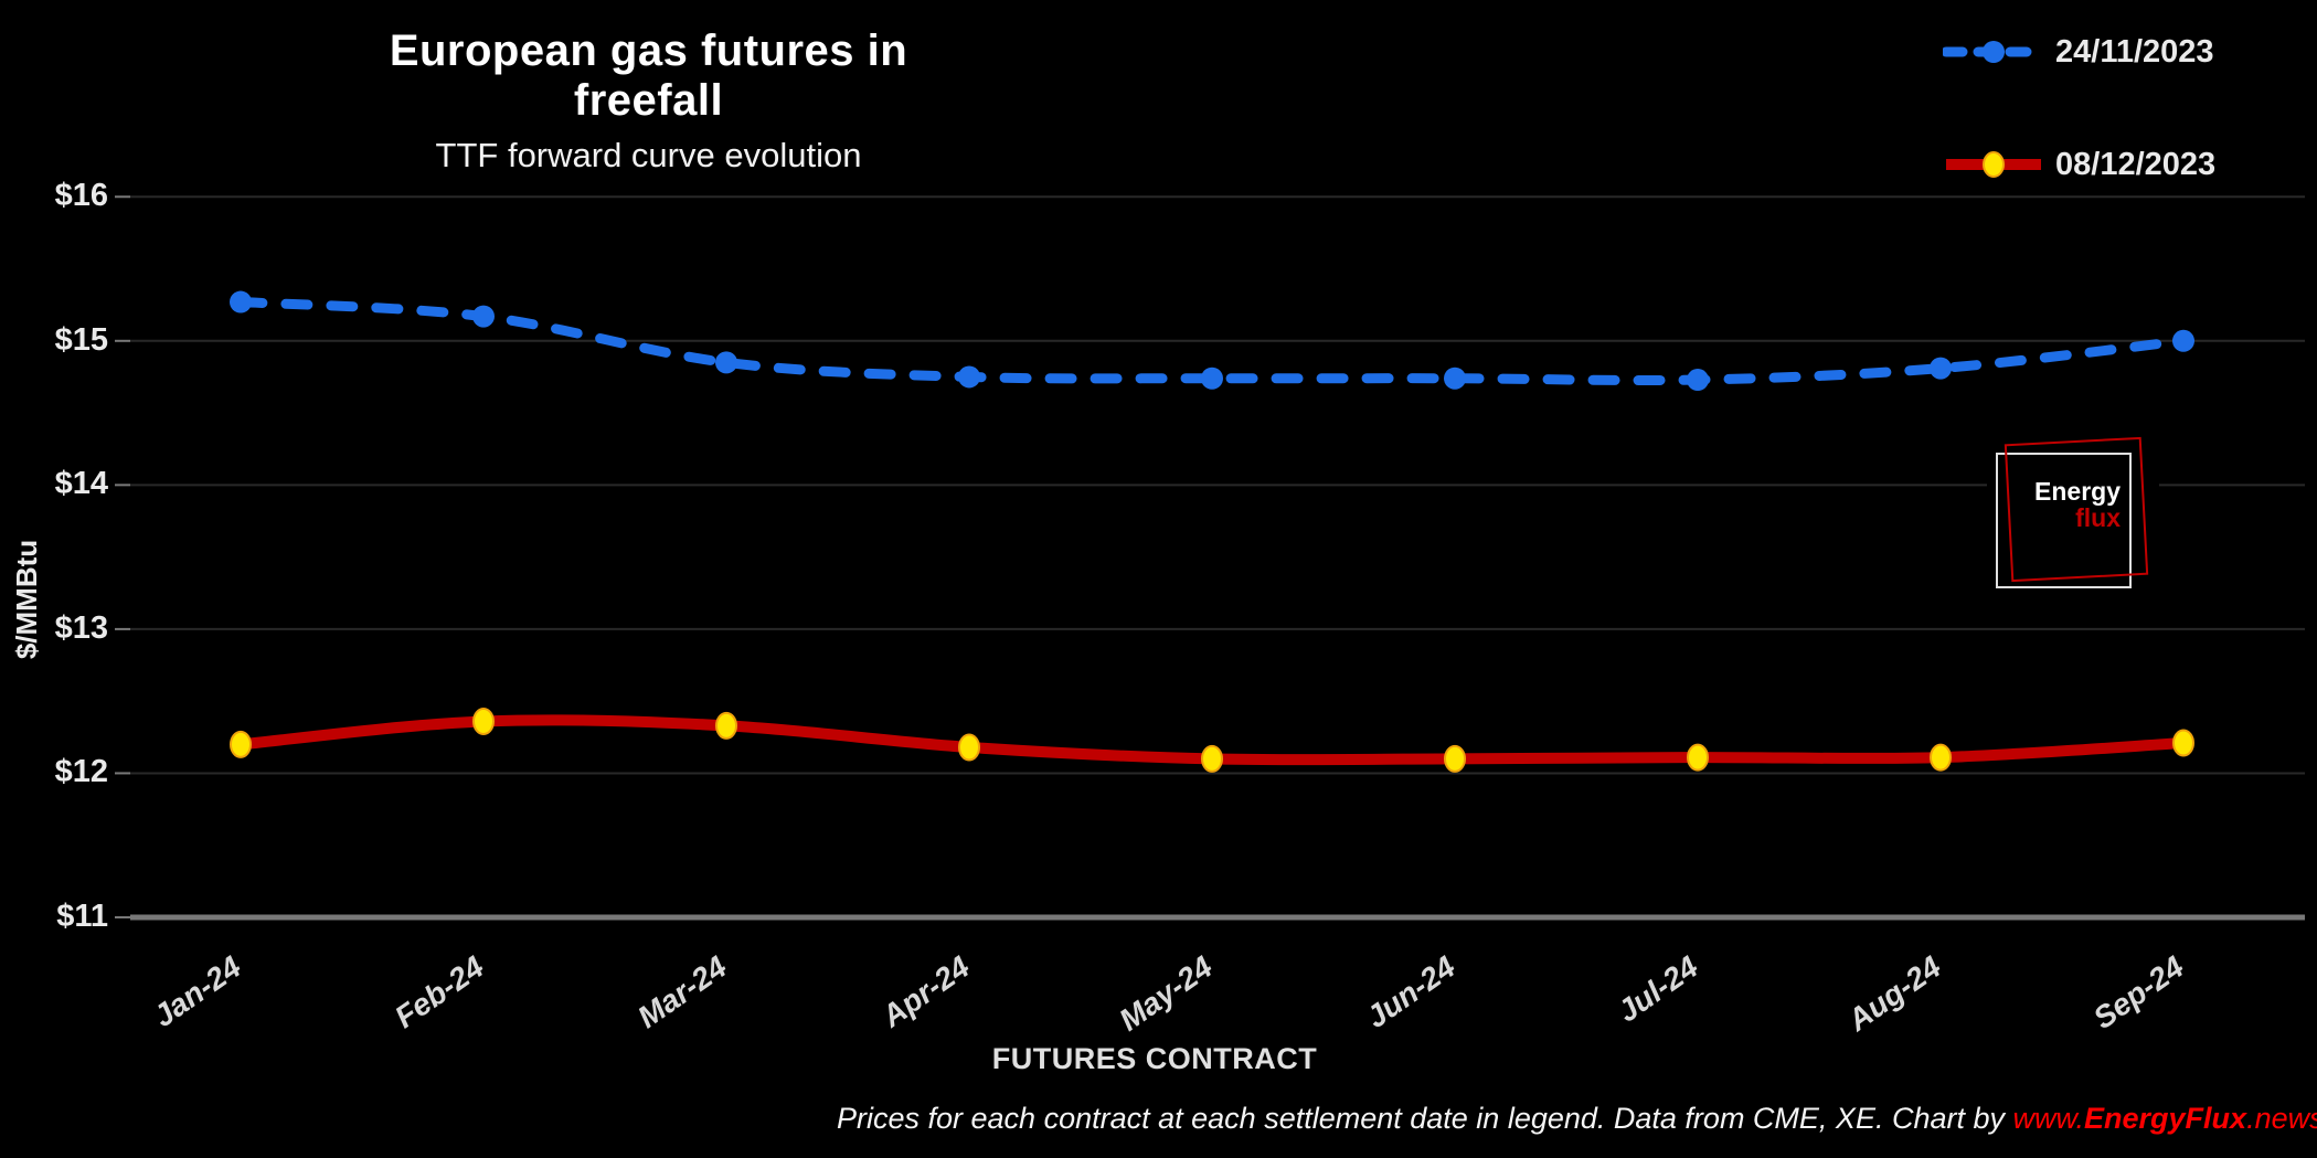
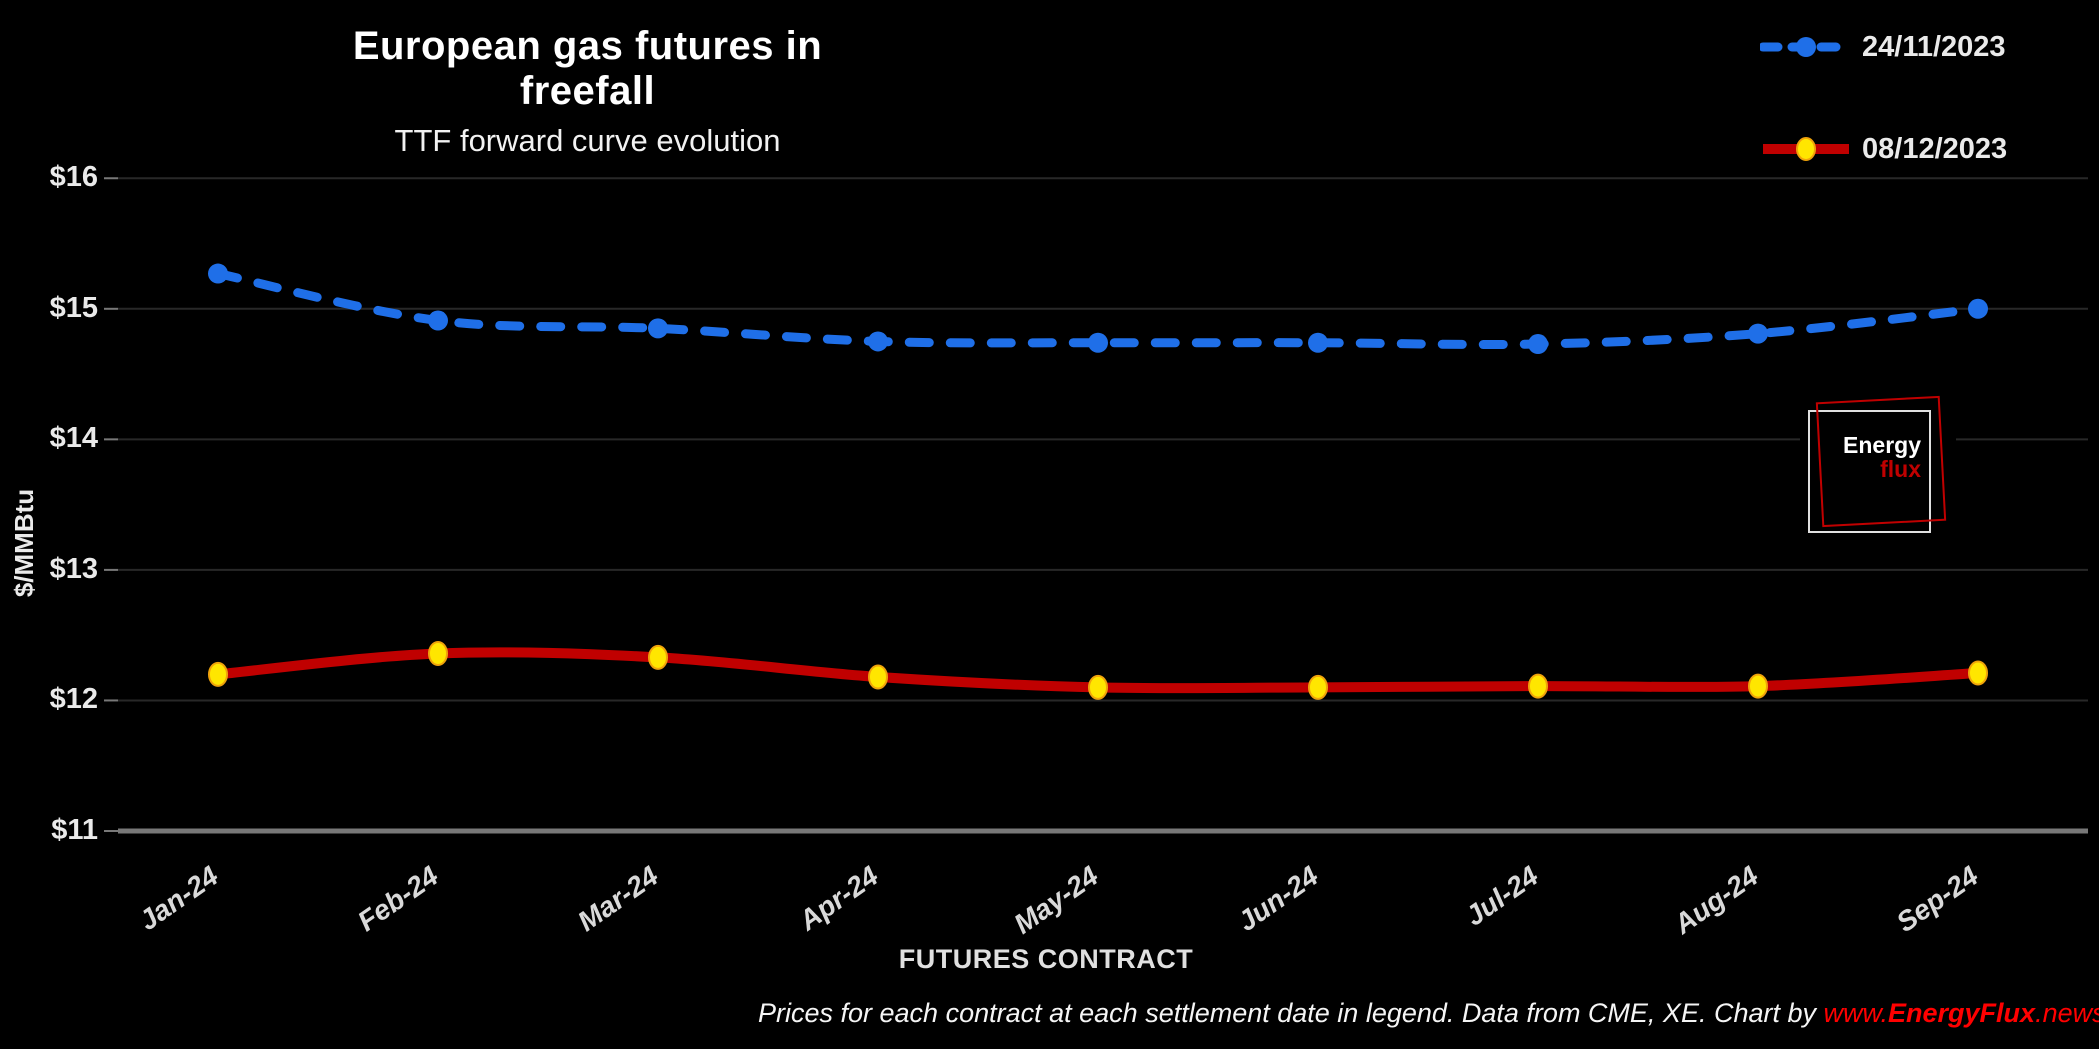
24/11/2023/Feb-24: $15.17 -> $14.91
